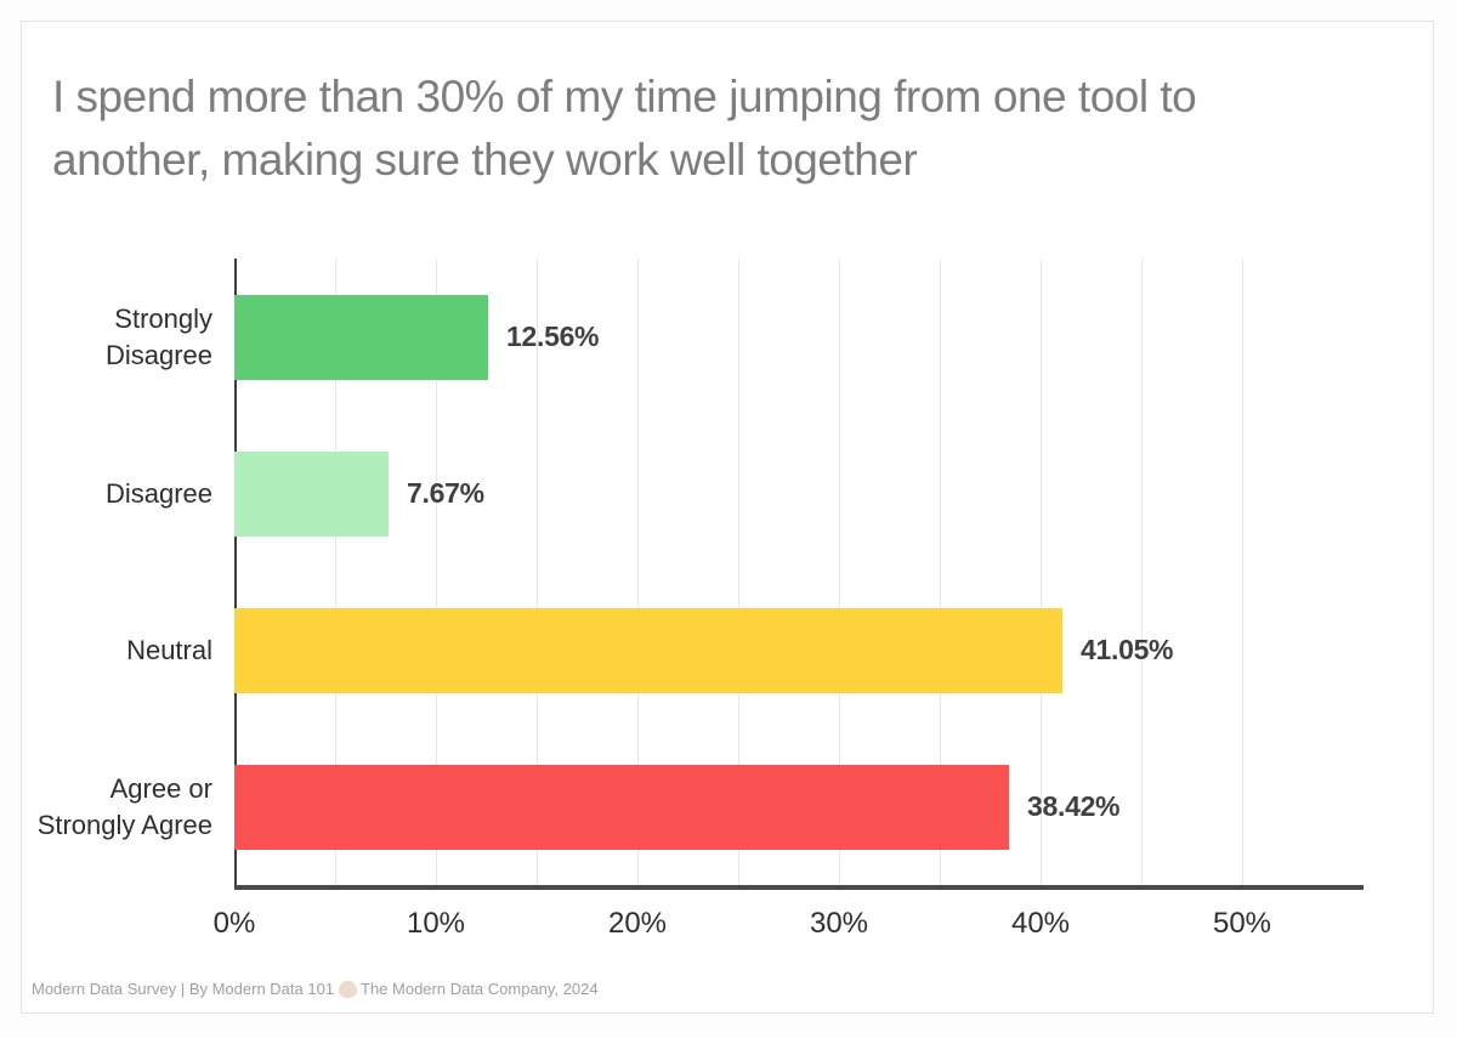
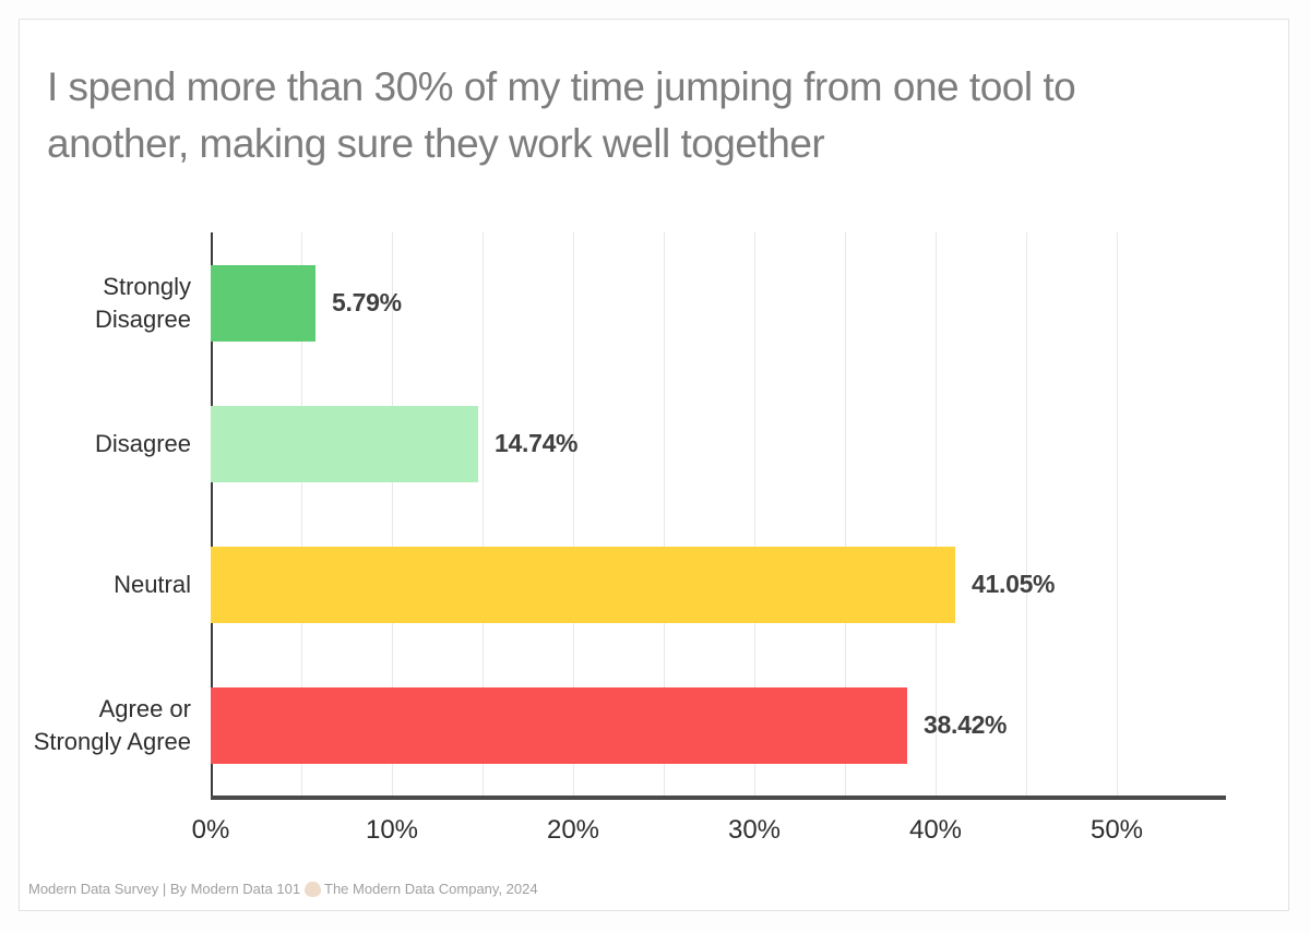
Strongly Disagree: 12.56% -> 5.79%
Disagree: 7.67% -> 14.74%
